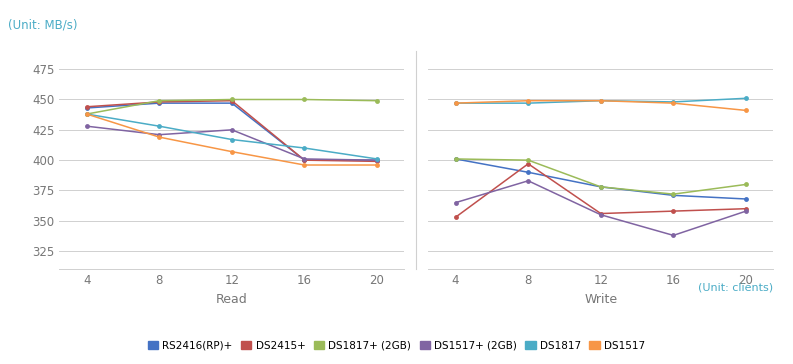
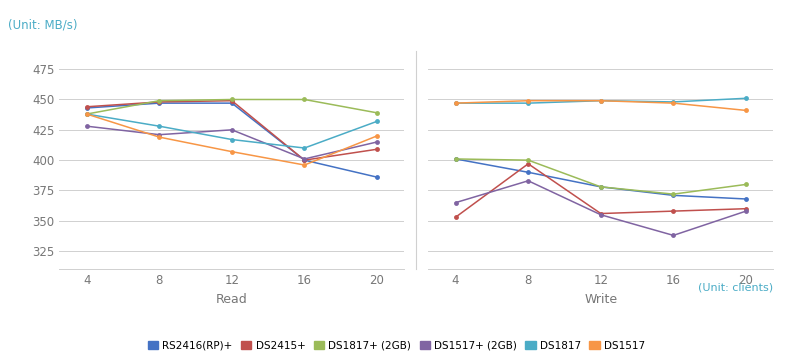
RS2416(RP)+/20: 400 -> 386
DS2415+/20: 399 -> 409
DS1817+ (2GB)/20: 449 -> 439
DS1517+ (2GB)/20: 400 -> 415
DS1817/20: 401 -> 432
DS1517/20: 396 -> 420
